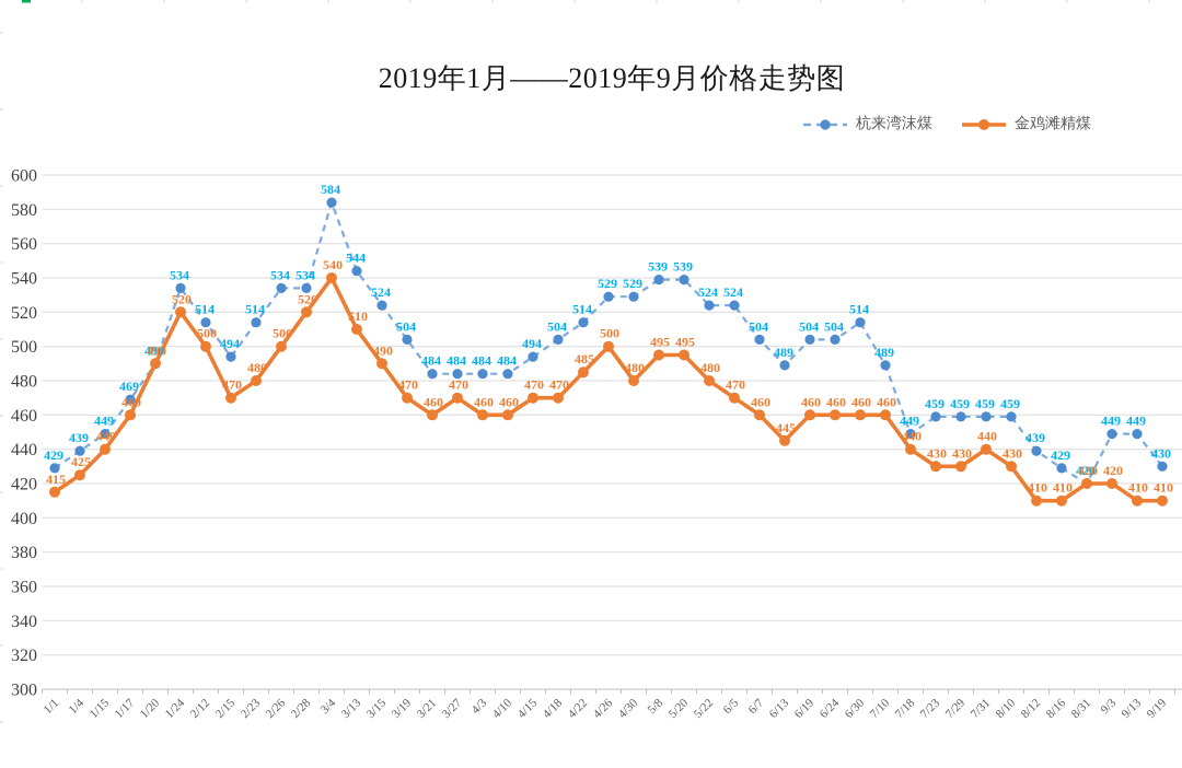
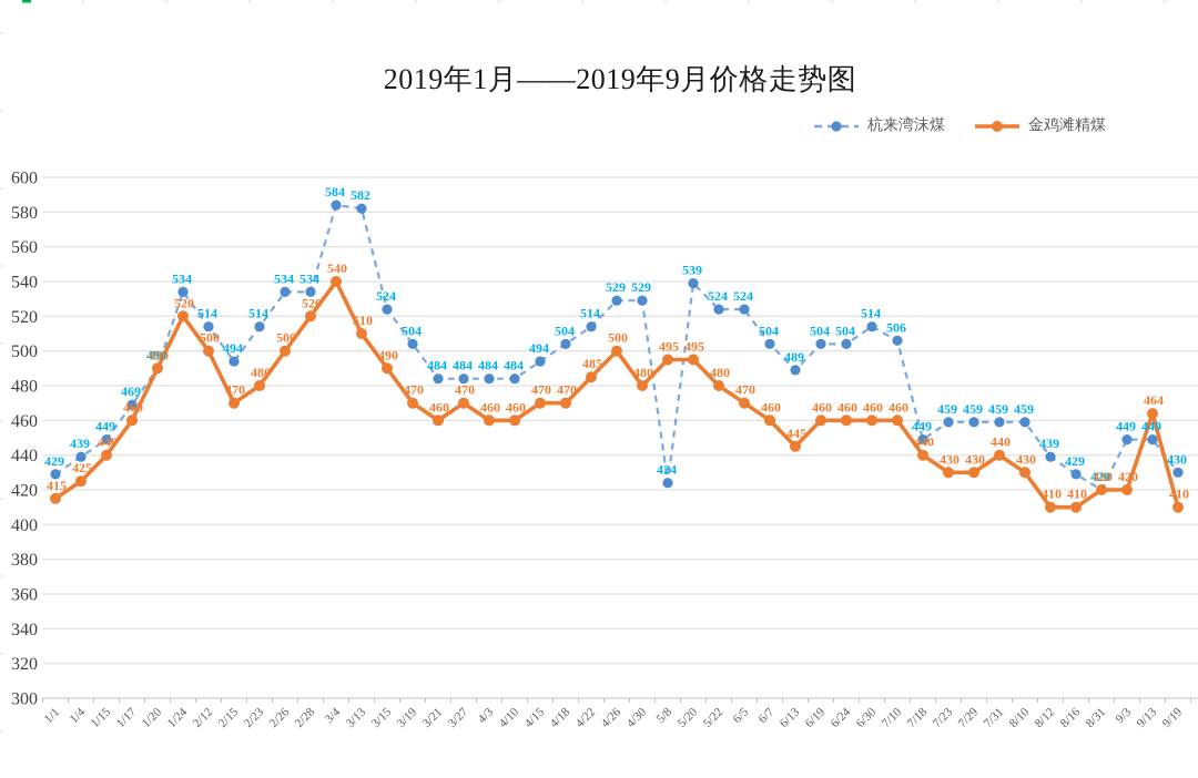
杭来湾沫煤/3/13: 544 -> 582
杭来湾沫煤/5/8: 539 -> 424
杭来湾沫煤/7/10: 489 -> 506
金鸡滩精煤/9/13: 410 -> 464
